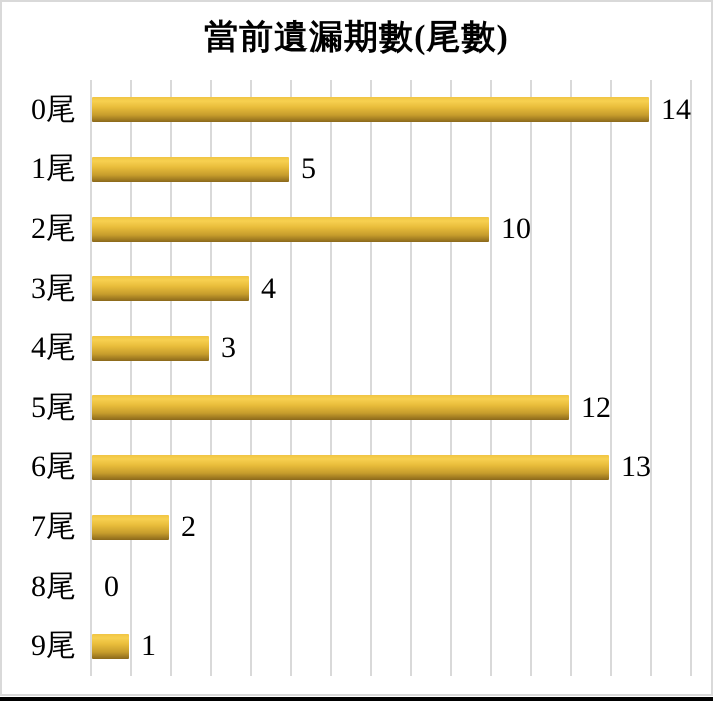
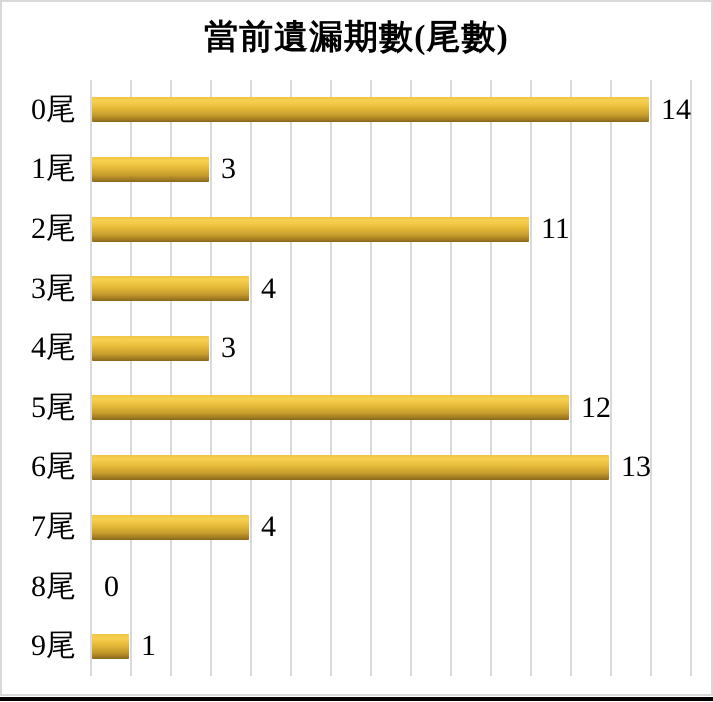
1尾: 5 -> 3
2尾: 10 -> 11
7尾: 2 -> 4
